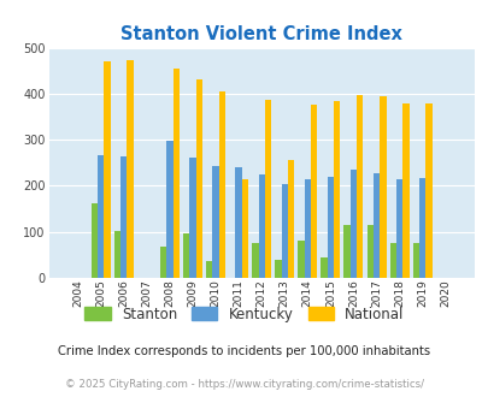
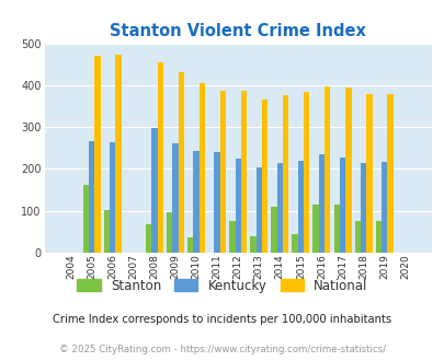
National/2011: 215 -> 387
National/2013: 255 -> 366
Stanton/2014: 80 -> 111
